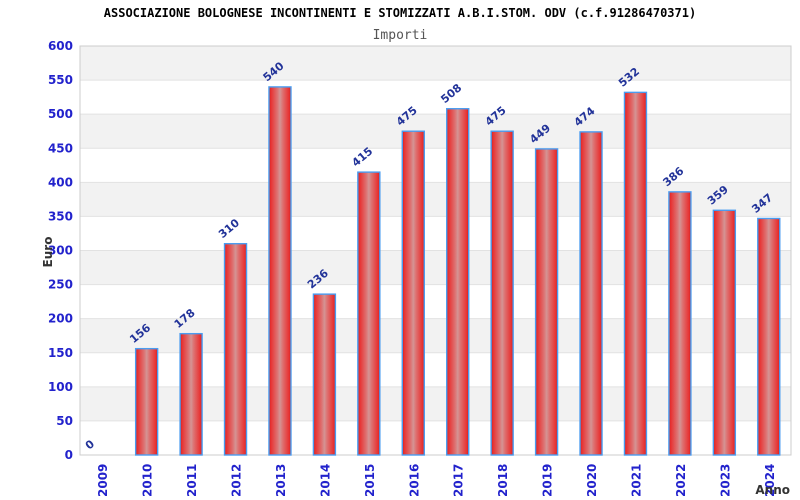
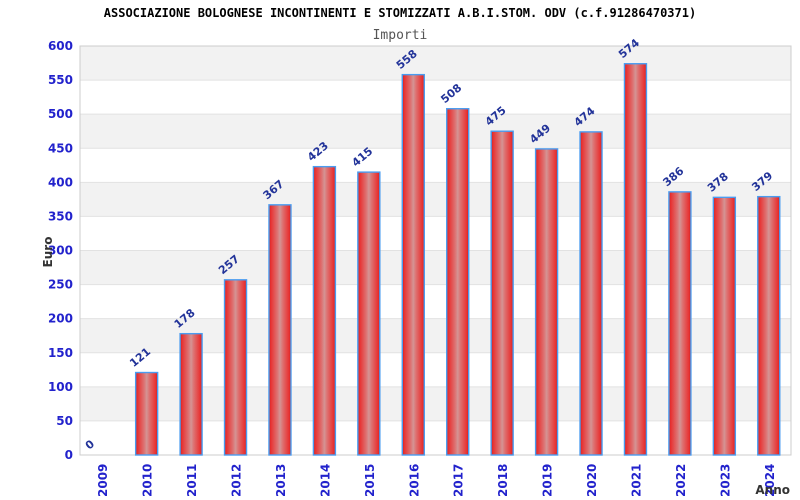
2010: 156 -> 121
2012: 310 -> 257
2013: 540 -> 367
2014: 236 -> 423
2016: 475 -> 558
2021: 532 -> 574
2023: 359 -> 378
2024: 347 -> 379
